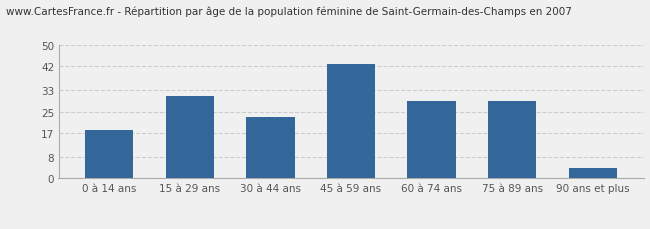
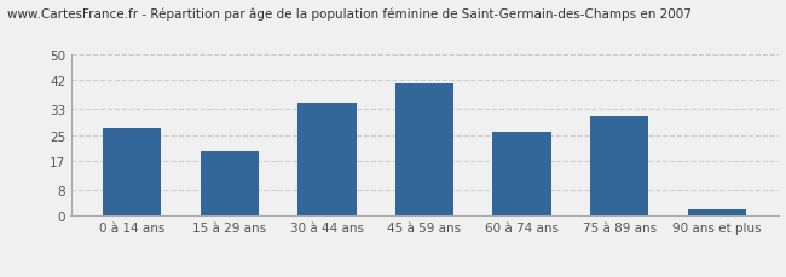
0 à 14 ans: 18 -> 27
15 à 29 ans: 31 -> 20
30 à 44 ans: 23 -> 35
45 à 59 ans: 43 -> 41
60 à 74 ans: 29 -> 26
75 à 89 ans: 29 -> 31
90 ans et plus: 4 -> 2
